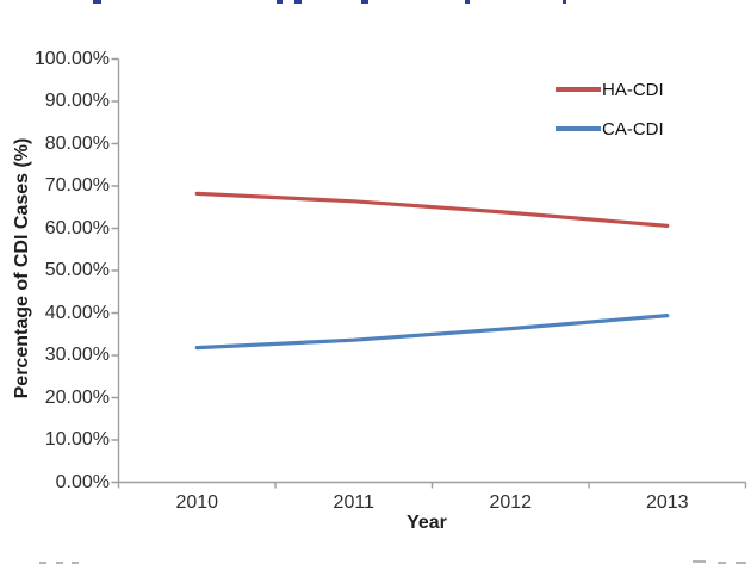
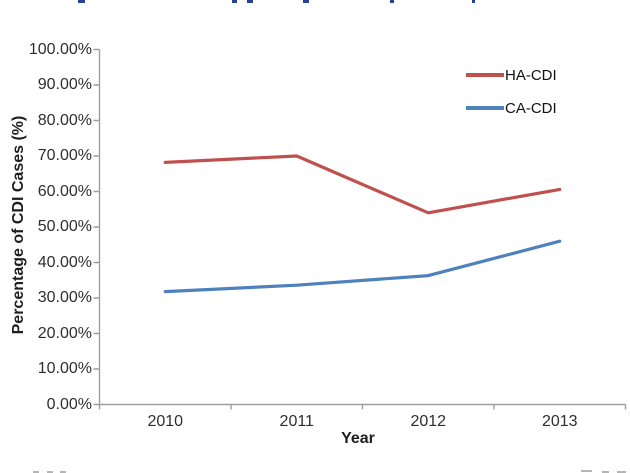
HA-CDI/2011: 66% -> 70%
HA-CDI/2012: 64% -> 54%
CA-CDI/2013: 39% -> 46%
